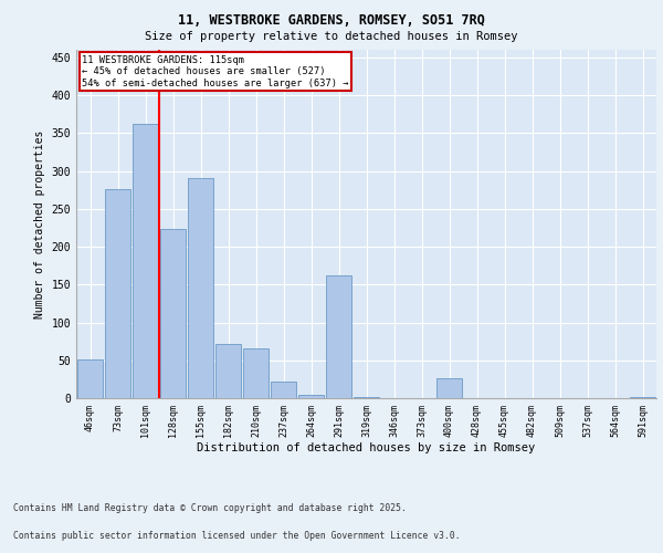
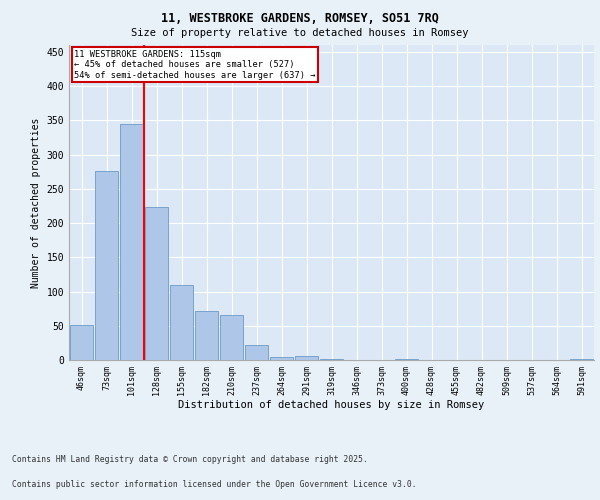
101sqm: 362 -> 344
155sqm: 290 -> 110
291sqm: 162 -> 6
400sqm: 26 -> 1
